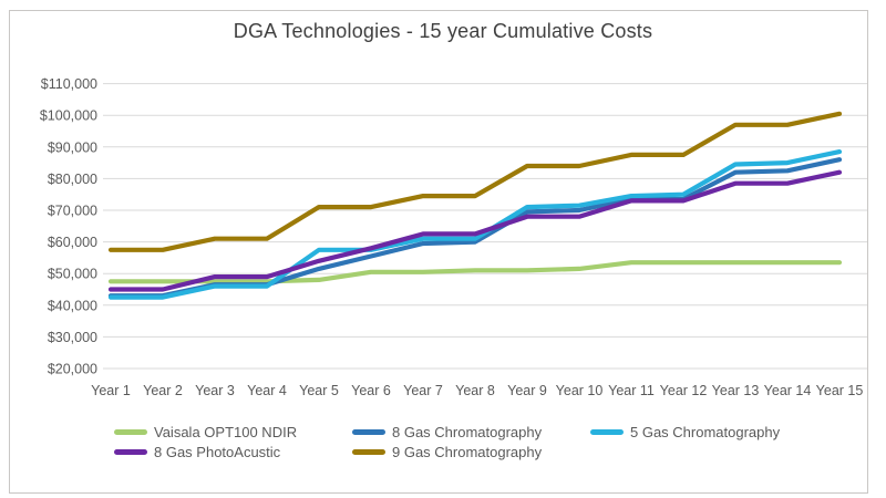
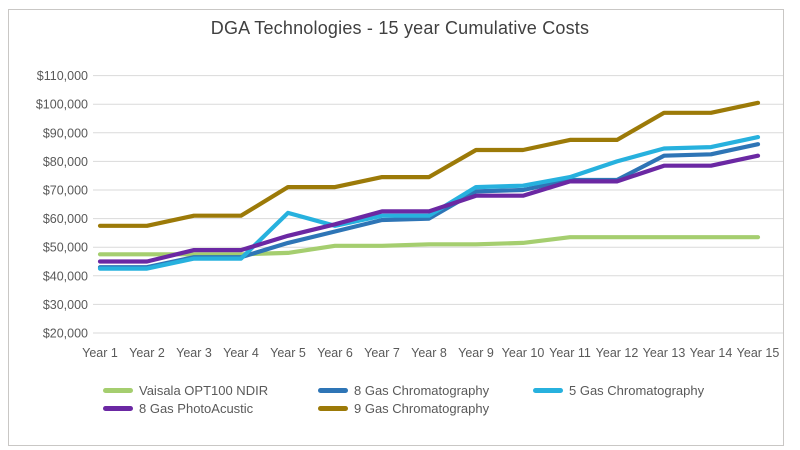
5 Gas Chromatography/Year 5: $58000 -> $62000
5 Gas Chromatography/Year 12: $75000 -> $80000
